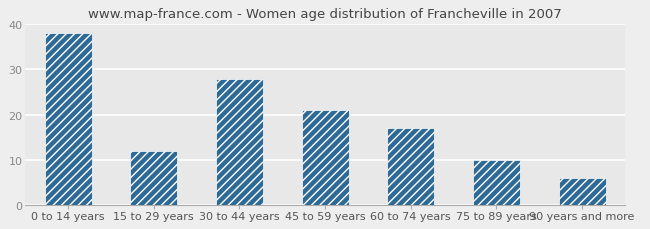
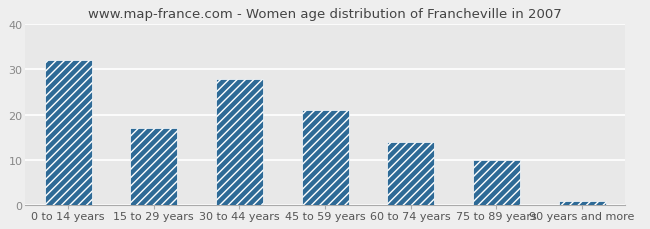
0 to 14 years: 38 -> 32
15 to 29 years: 12 -> 17
60 to 74 years: 17 -> 14
90 years and more: 6 -> 1
